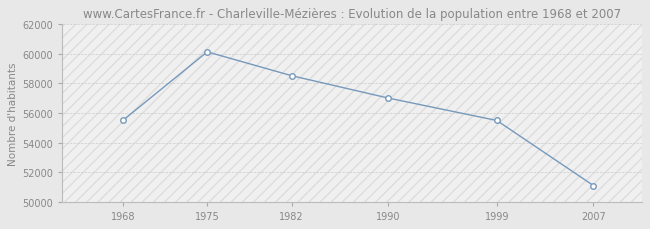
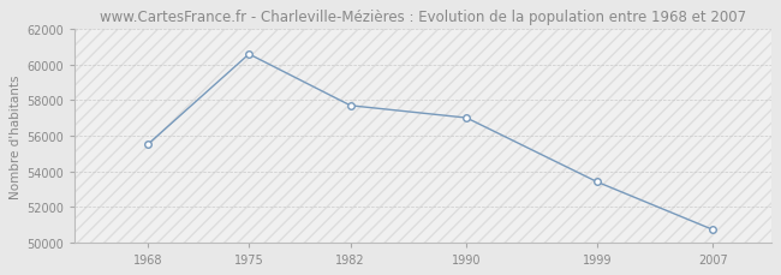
1975: 60100 -> 60600
1982: 58500 -> 57700
1999: 55500 -> 53400
2007: 51100 -> 50700
